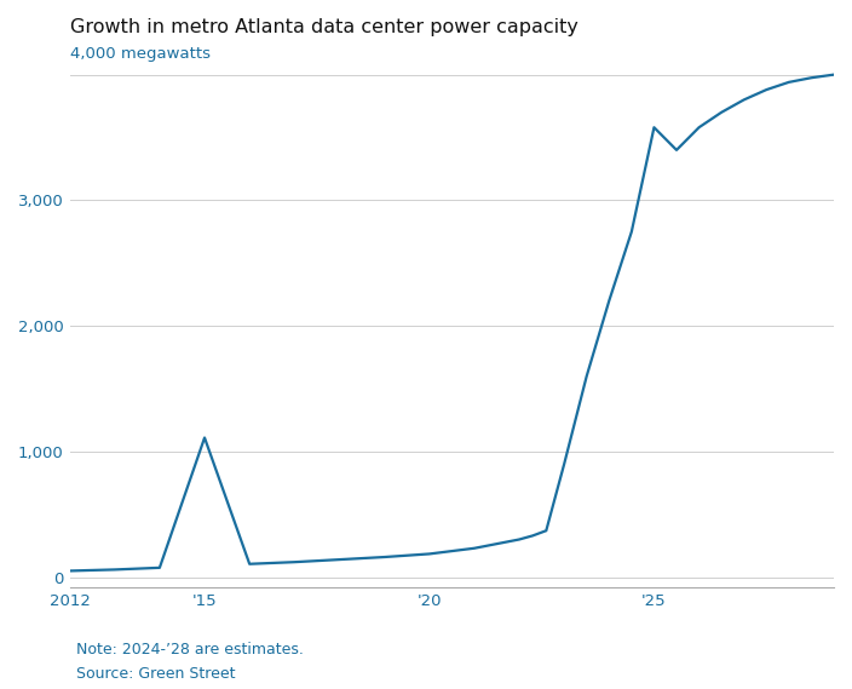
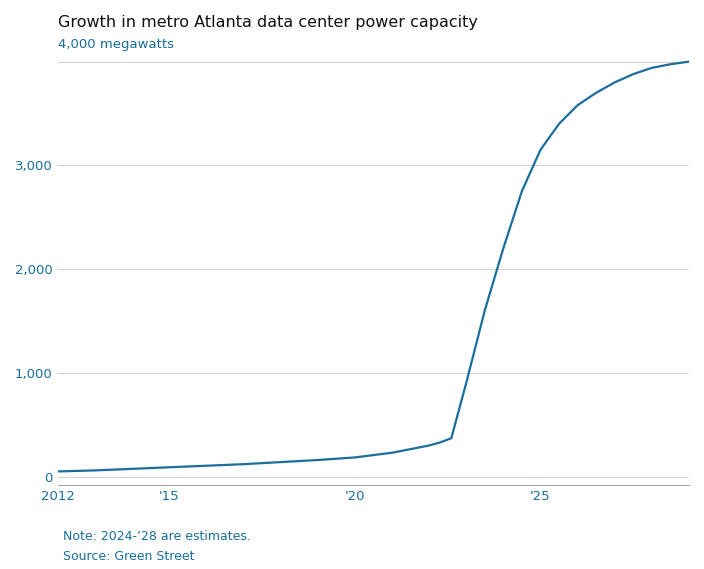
'15: 1,110 -> 90
'25: 3,580 -> 3,150
